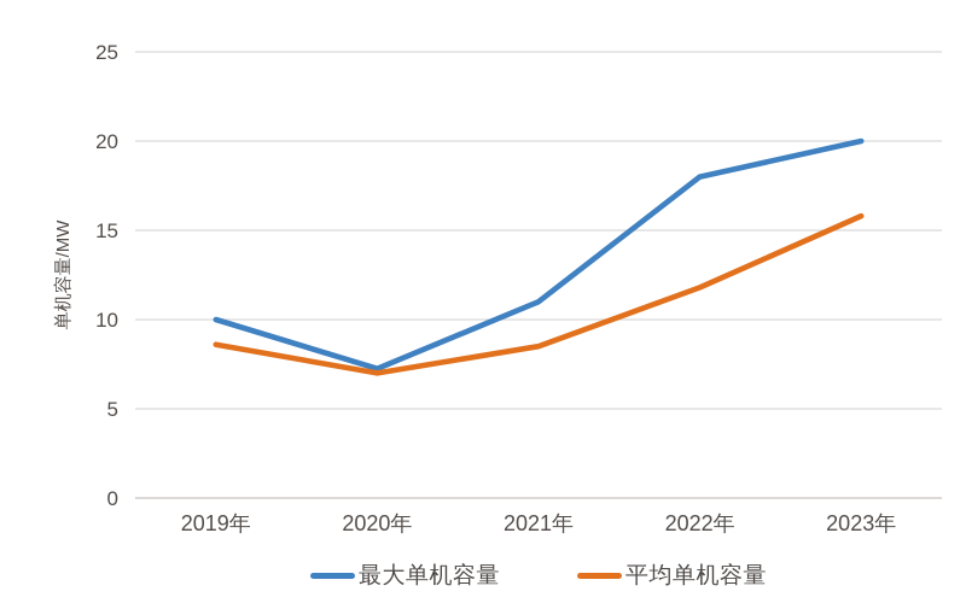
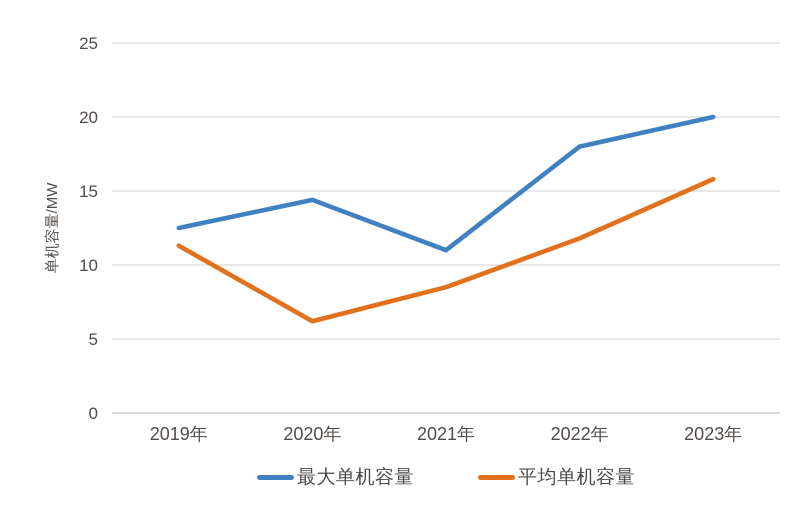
最大单机容量/2019年: 10.0 -> 12.5
平均单机容量/2019年: 8.6 -> 11.3
最大单机容量/2020年: 7.2 -> 14.4
平均单机容量/2020年: 7.0 -> 6.2
